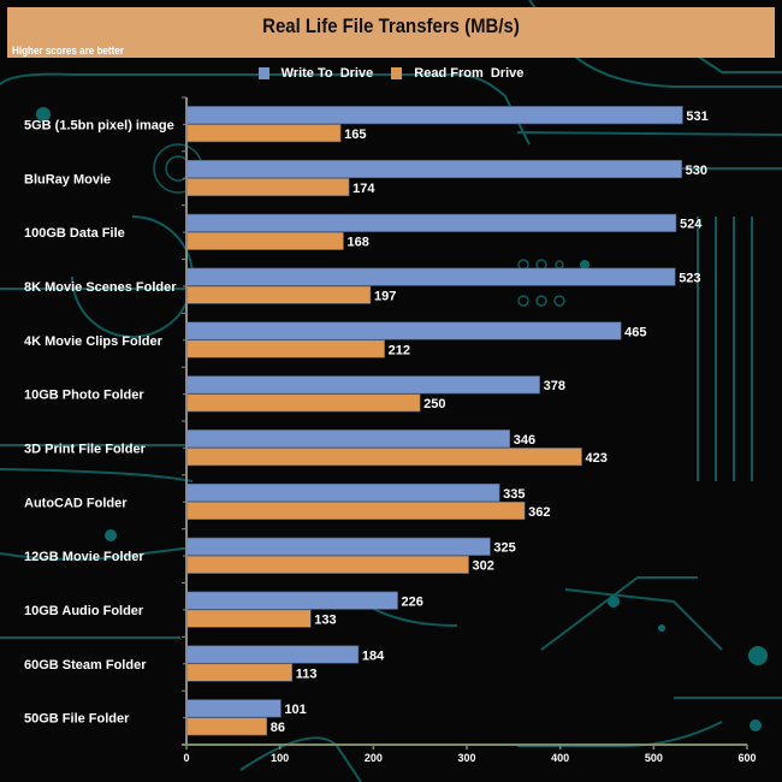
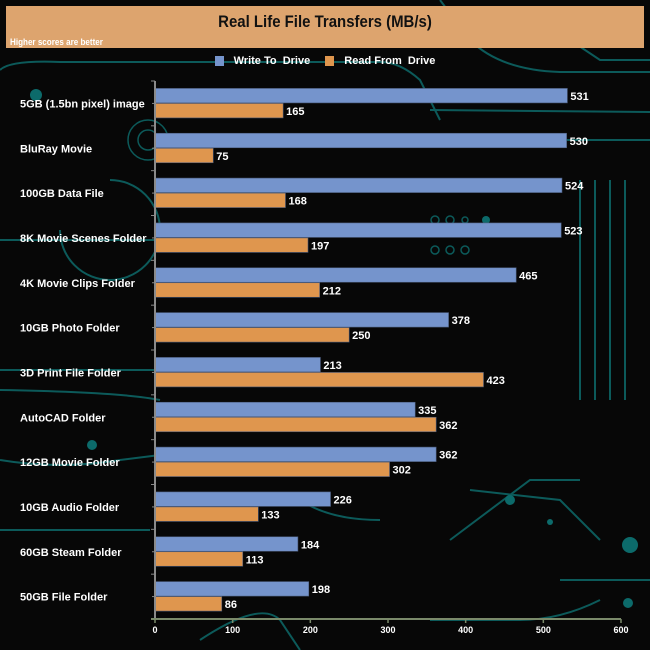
Read From Drive/BluRay Movie: 174 -> 75
Write To Drive/3D Print File Folder: 346 -> 213
Write To Drive/12GB Movie Folder: 325 -> 362
Write To Drive/50GB File Folder: 101 -> 198
